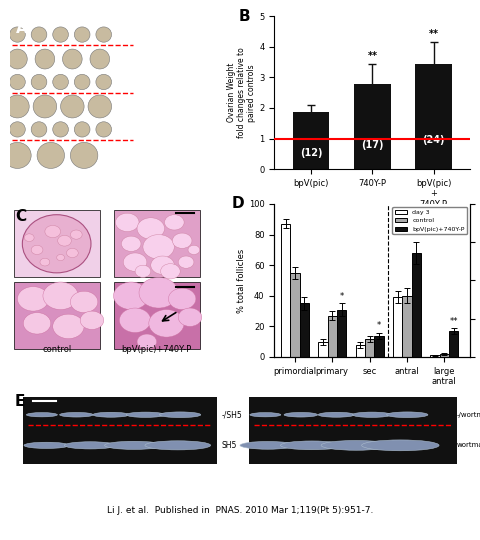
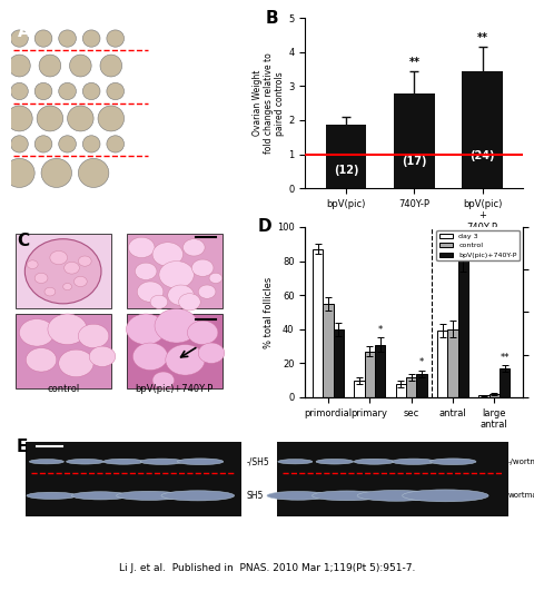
bpV(pic)+740Y-P/primordial: 35 -> 40
bpV(pic)+740Y-P/antral: 68 -> 81
